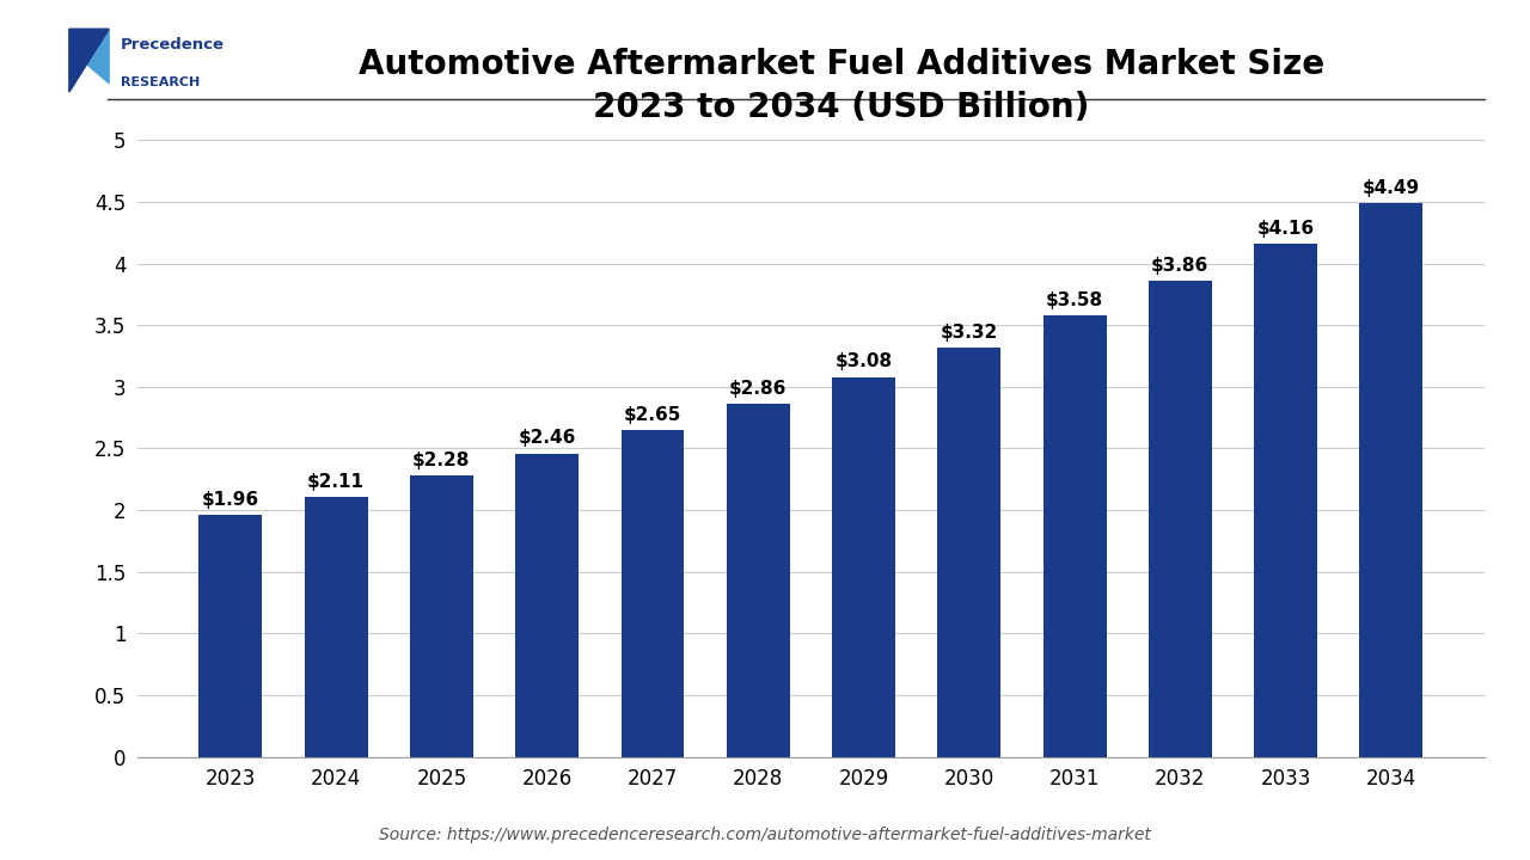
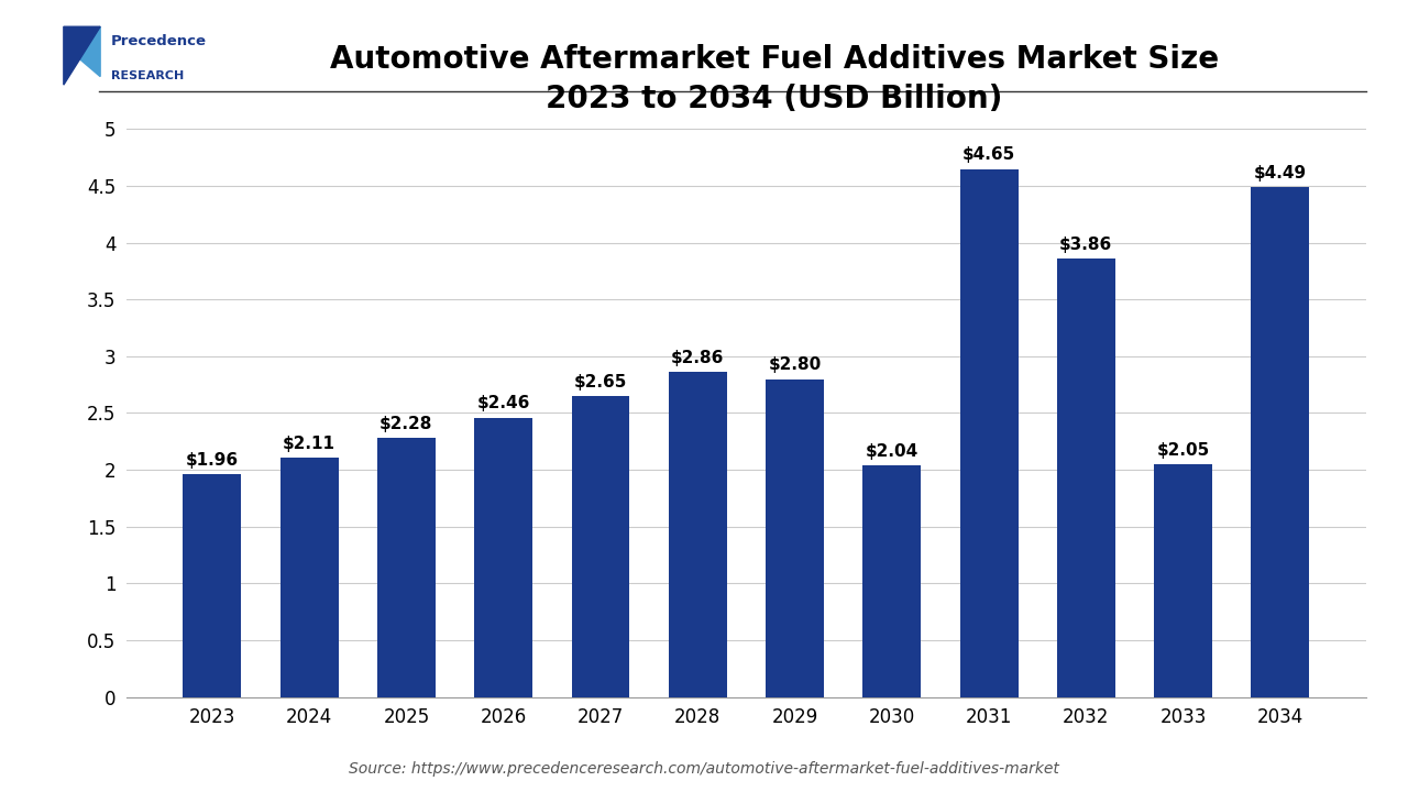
2029: $3.08 -> $2.80
2030: $3.32 -> $2.04
2031: $3.58 -> $4.65
2033: $4.16 -> $2.05
